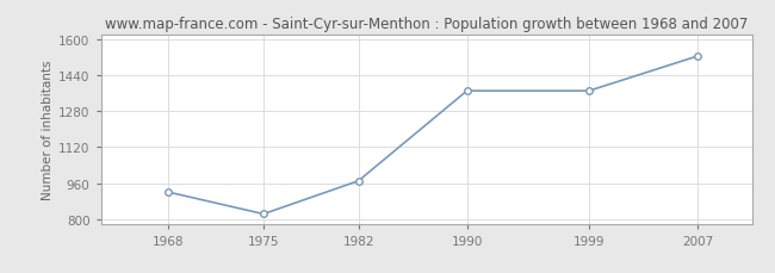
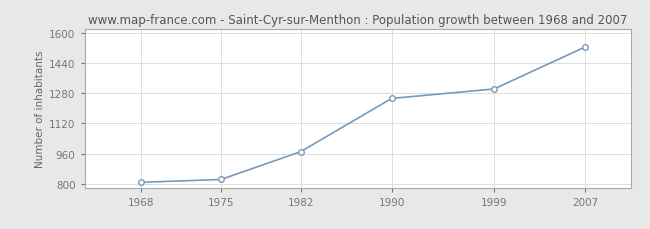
1968: 920 -> 810
1990: 1370 -> 1250
1999: 1370 -> 1300
